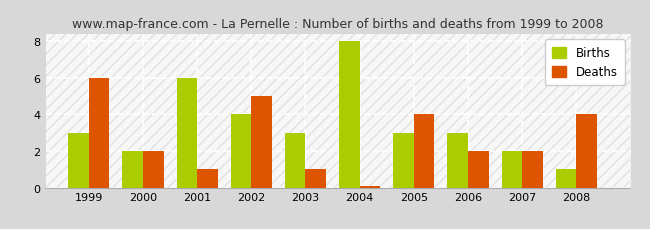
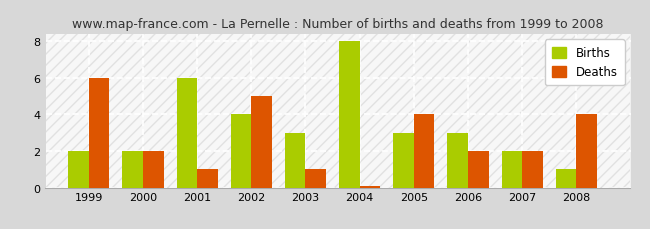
Births/1999: 3 -> 2
